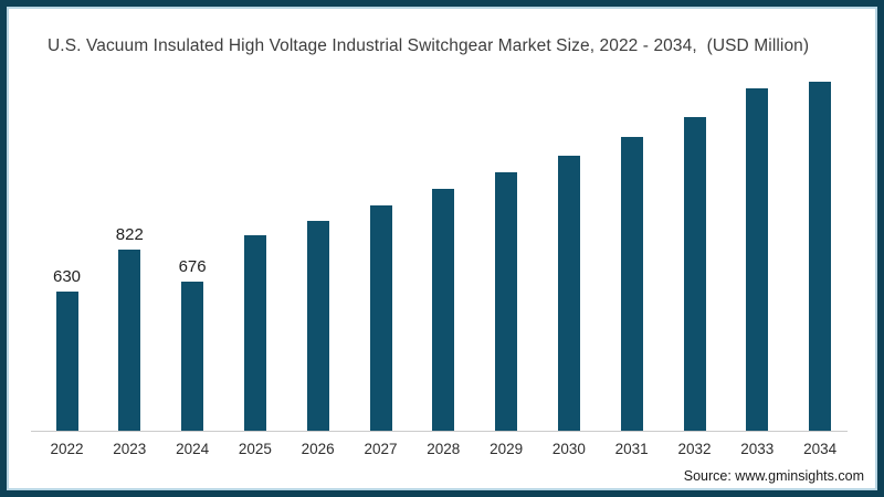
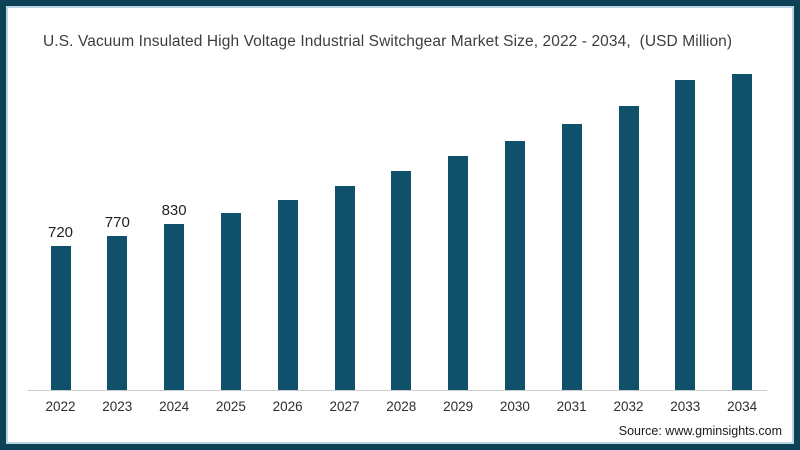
2022: 630 -> 720
2023: 822 -> 770
2024: 676 -> 830
